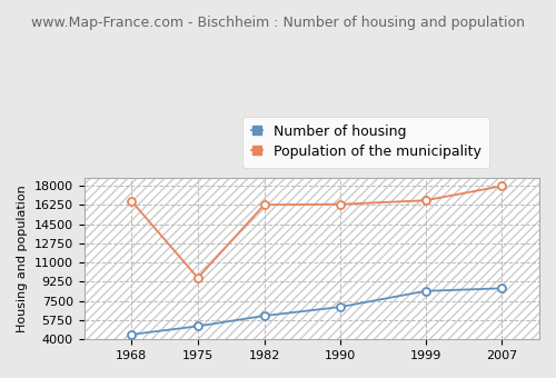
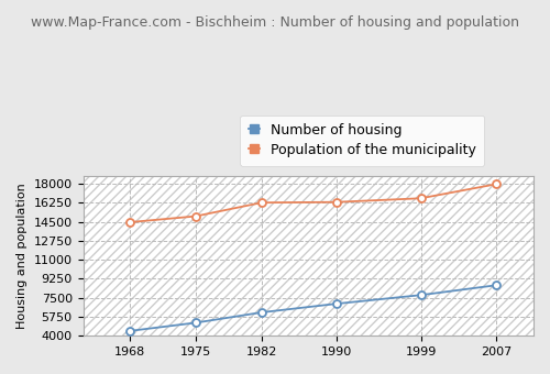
Population of the municipality/1968: 16600 -> 14400
Population of the municipality/1975: 9600 -> 15000
Number of housing/1999: 8400 -> 7800
